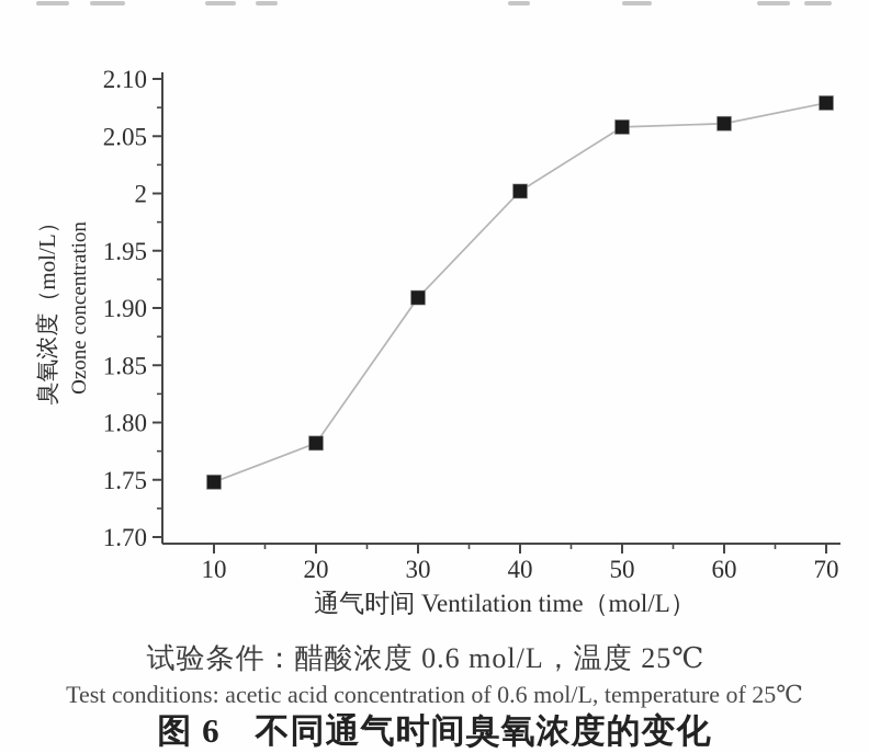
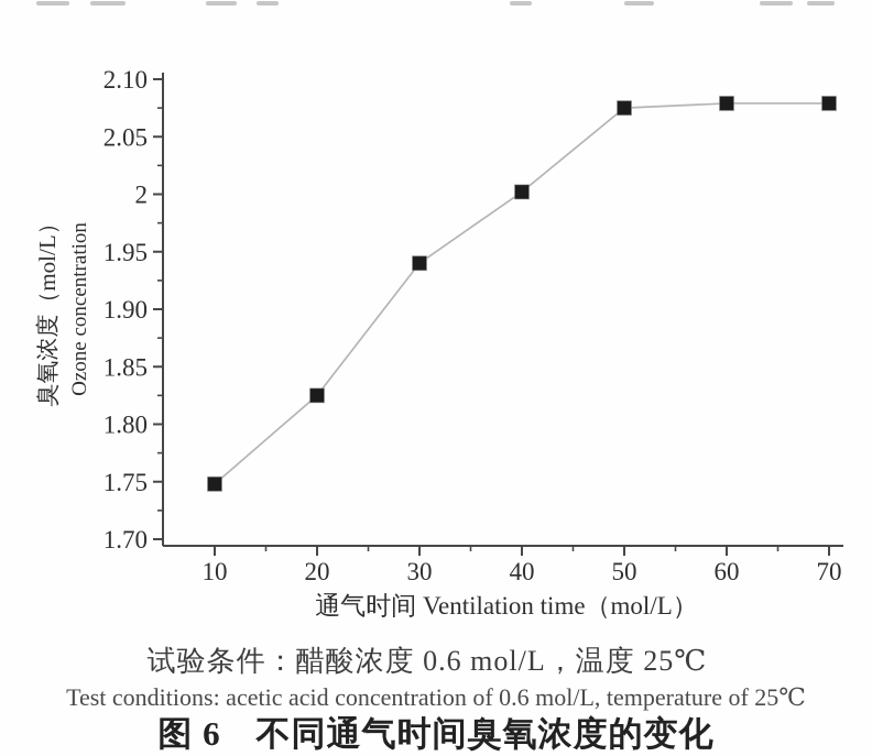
20: 1.782 -> 1.825
30: 1.909 -> 1.940
50: 2.058 -> 2.075
60: 2.061 -> 2.079
